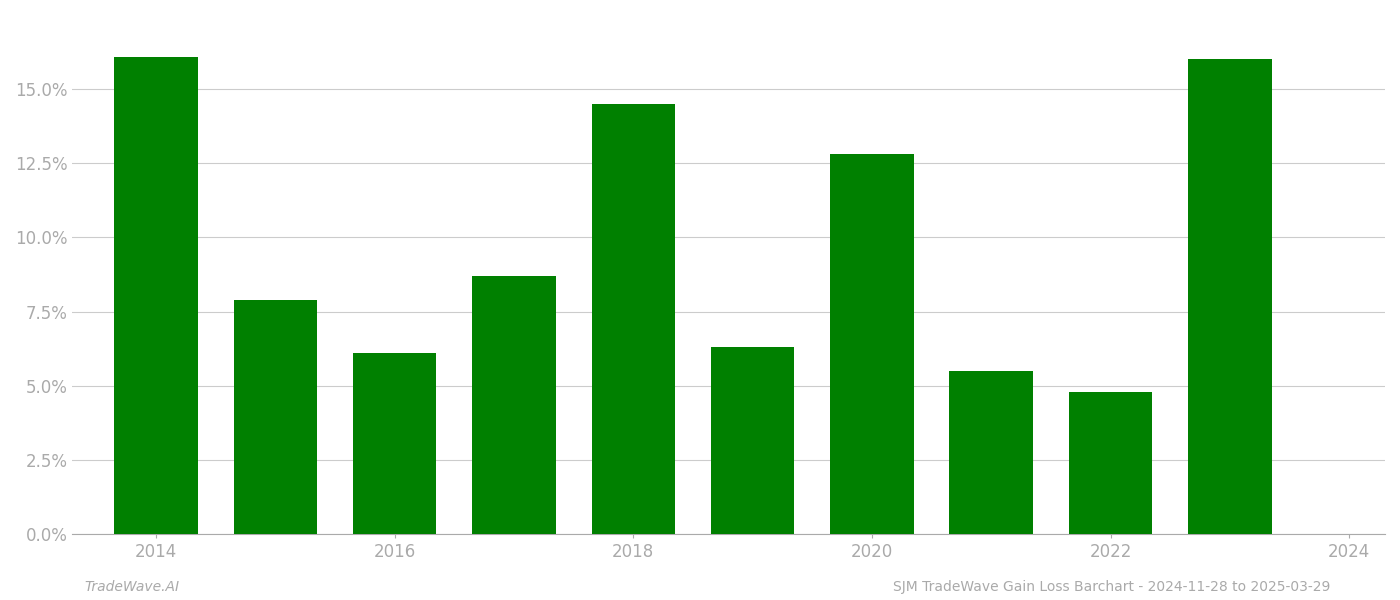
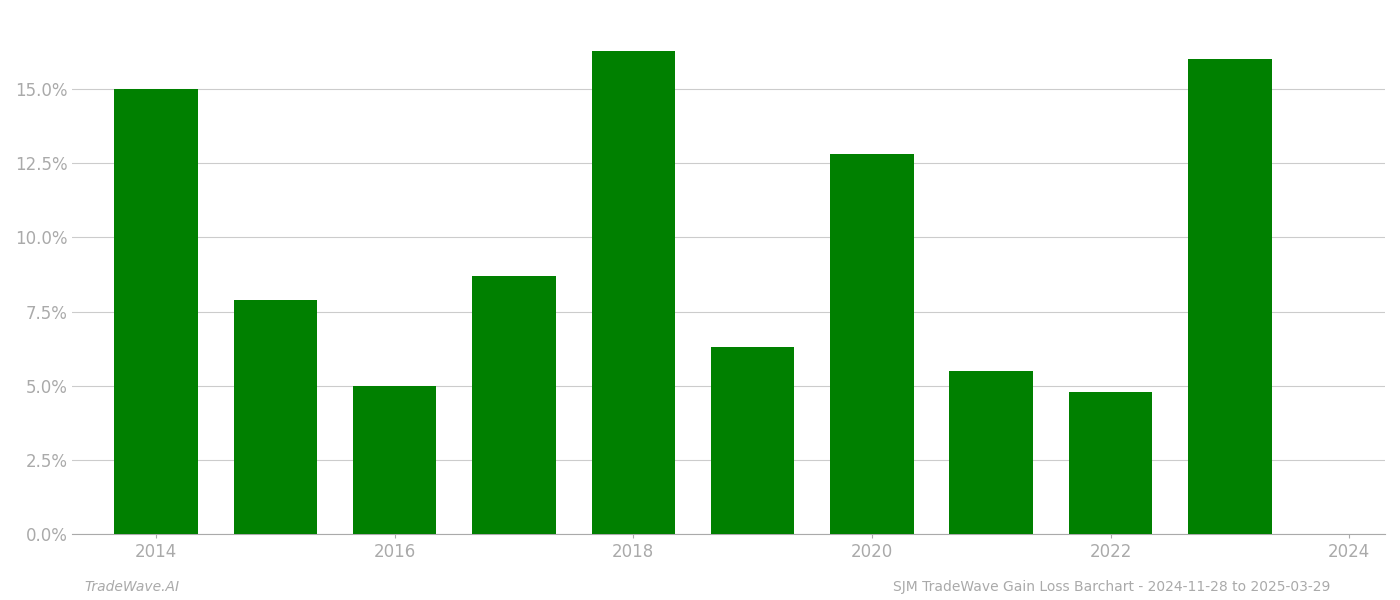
2014: 16.1% -> 15.0%
2016: 6.1% -> 5.0%
2018: 14.5% -> 16.3%
